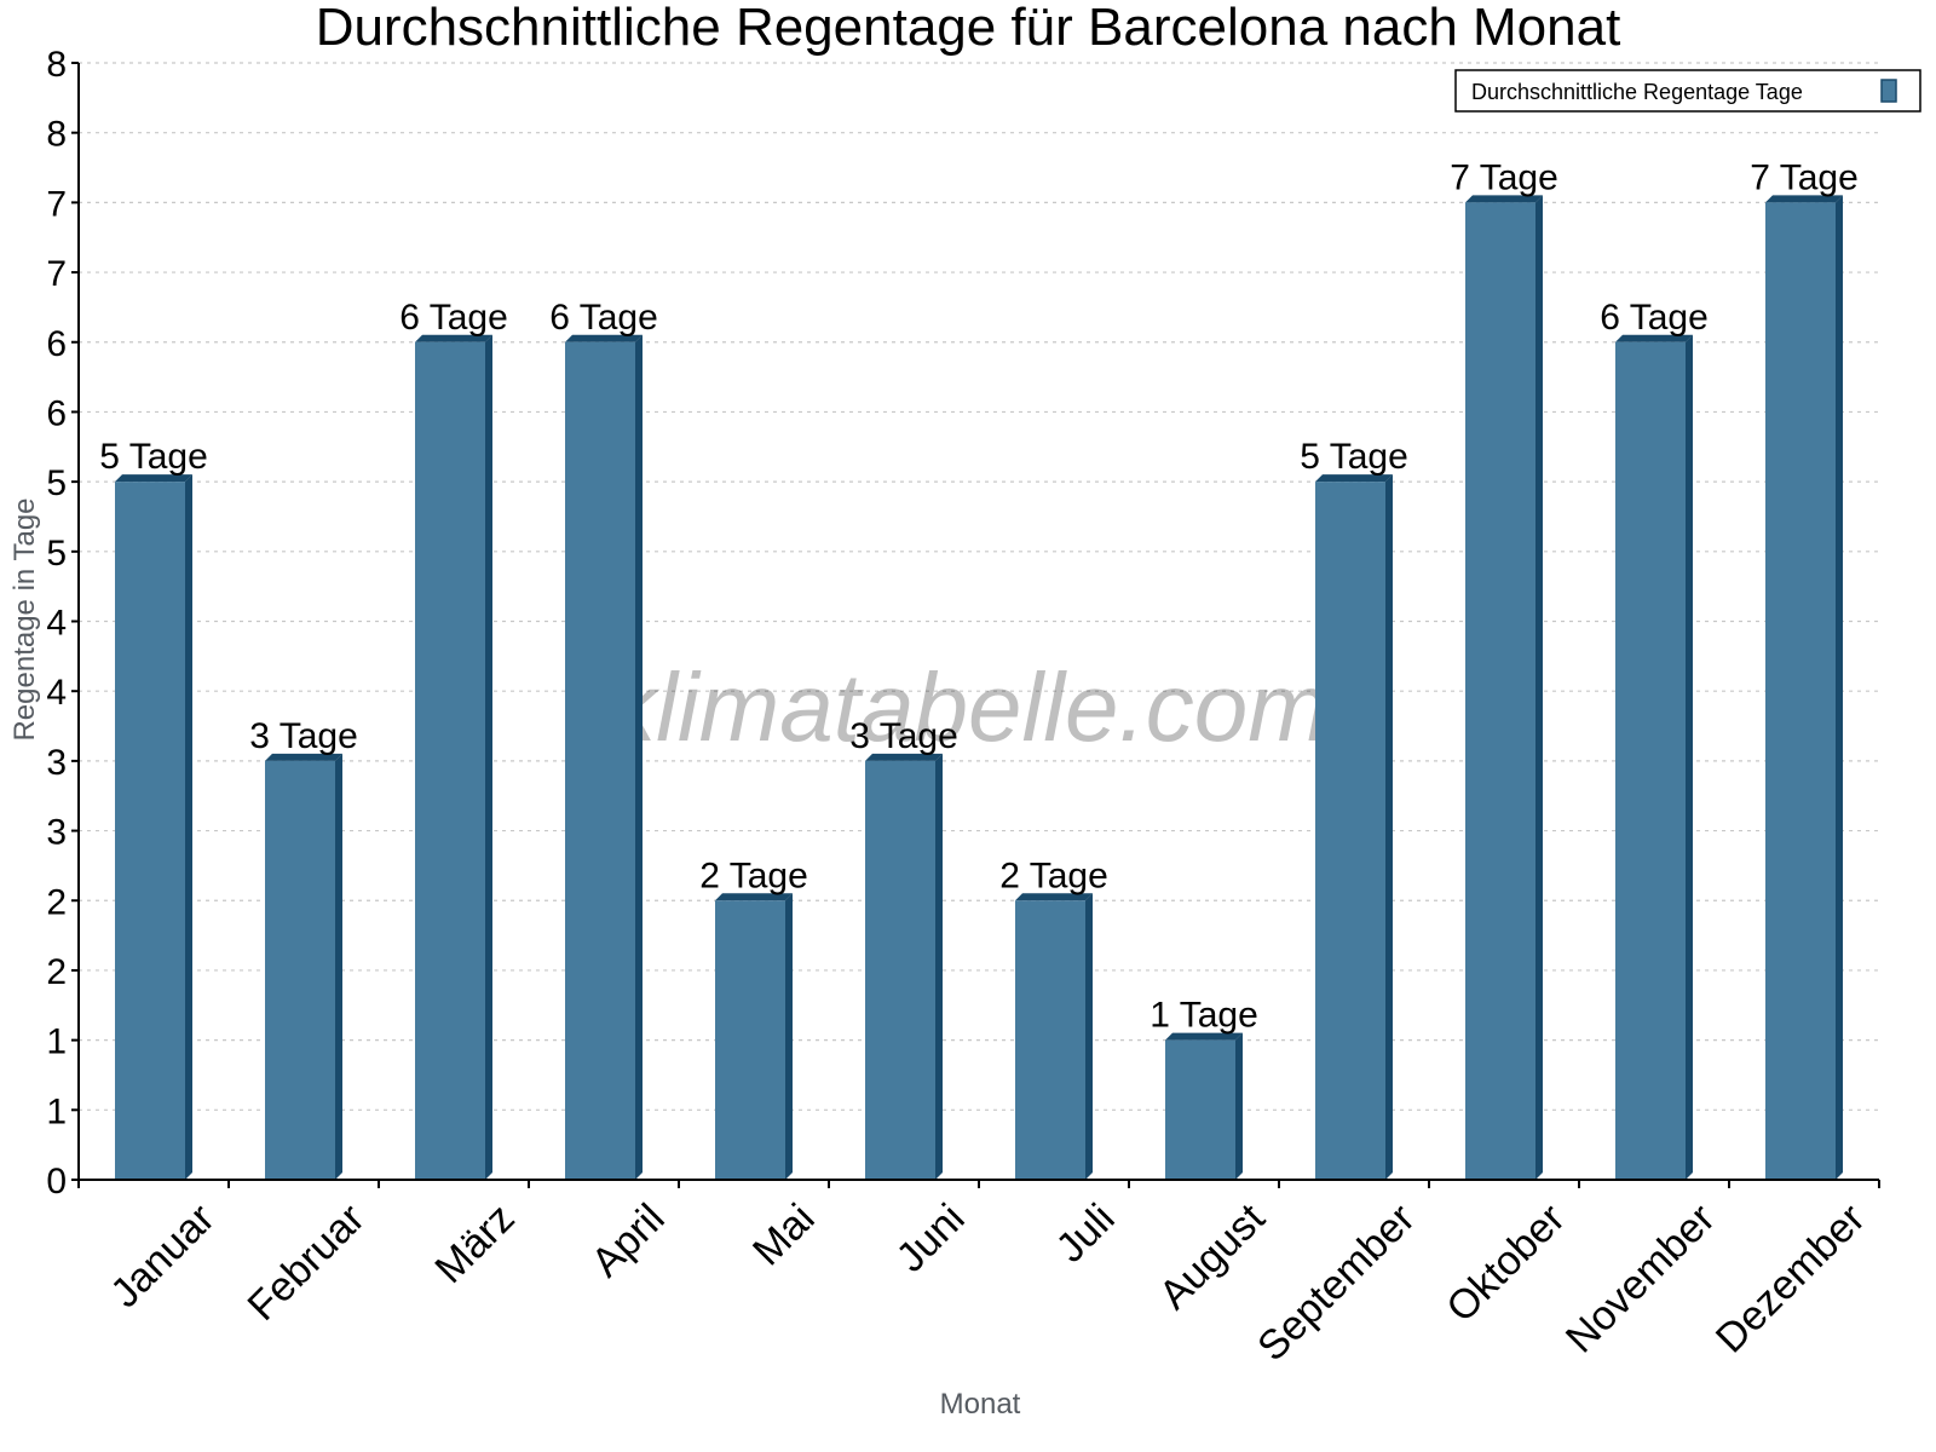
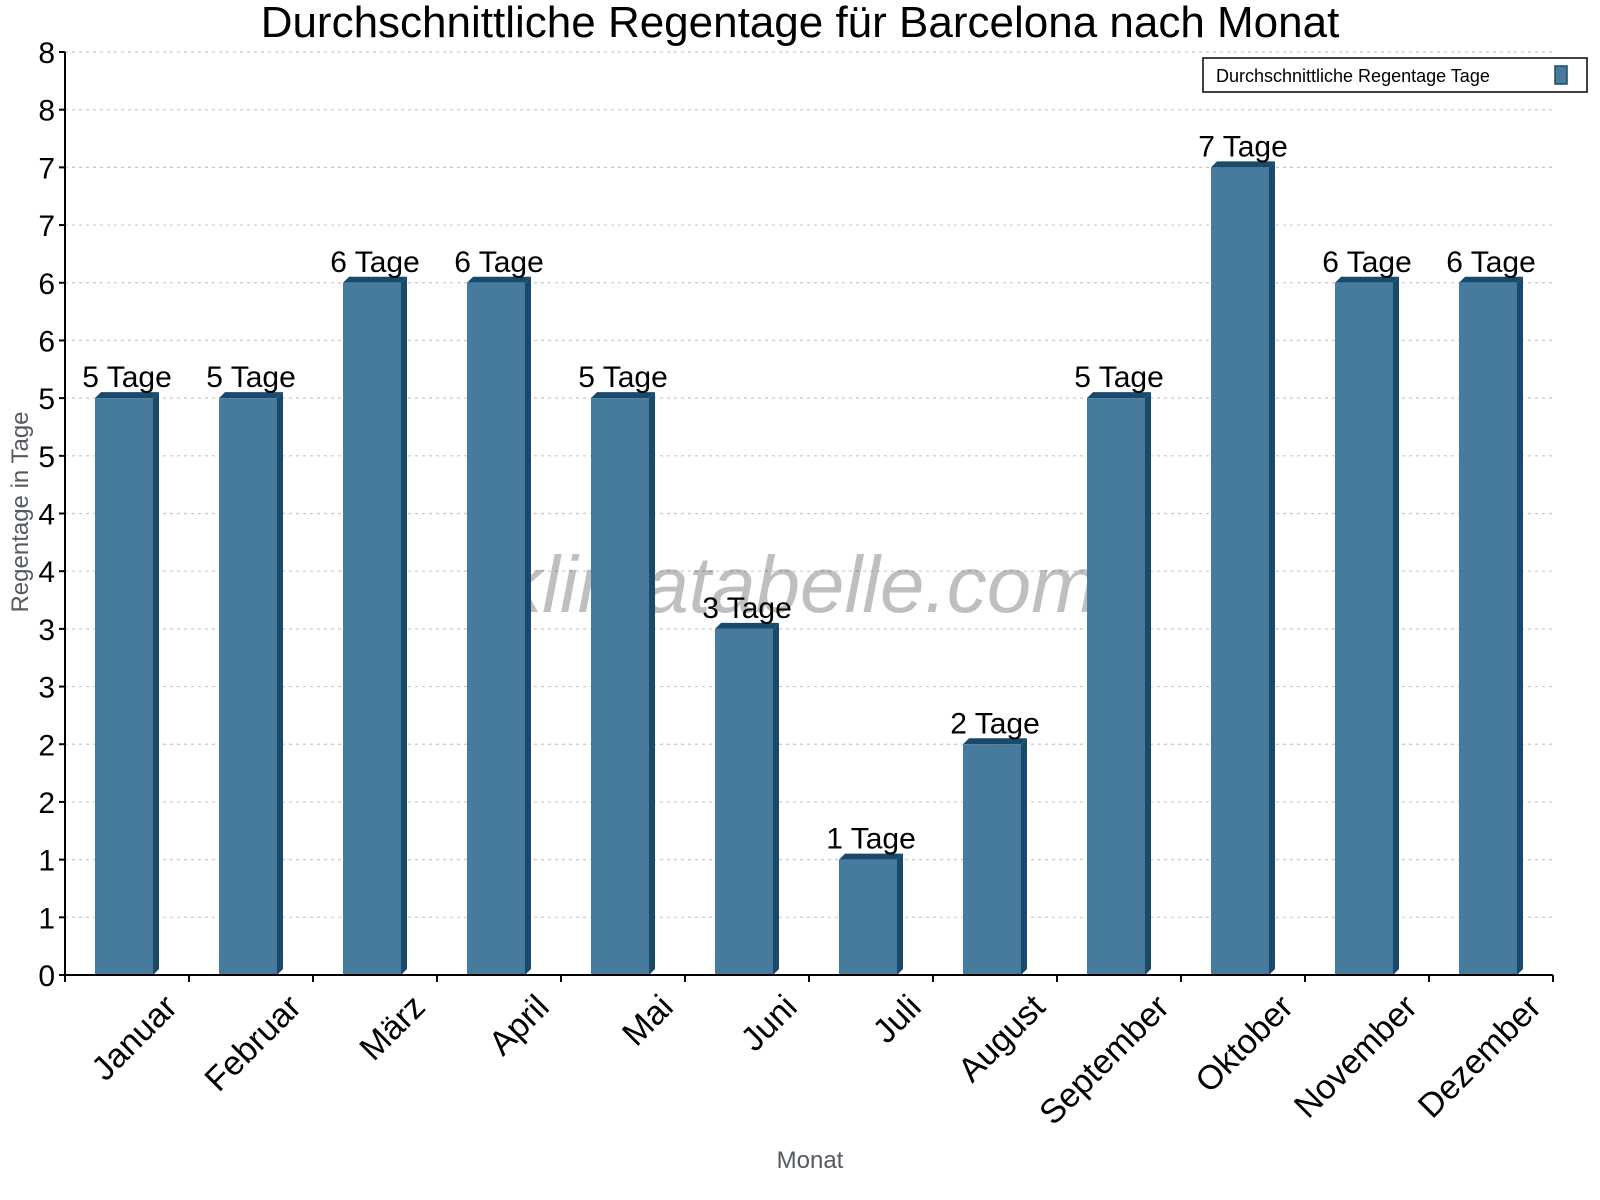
Februar: 3 -> 5
Mai: 2 -> 5
Juli: 2 -> 1
August: 1 -> 2
Dezember: 7 -> 6
